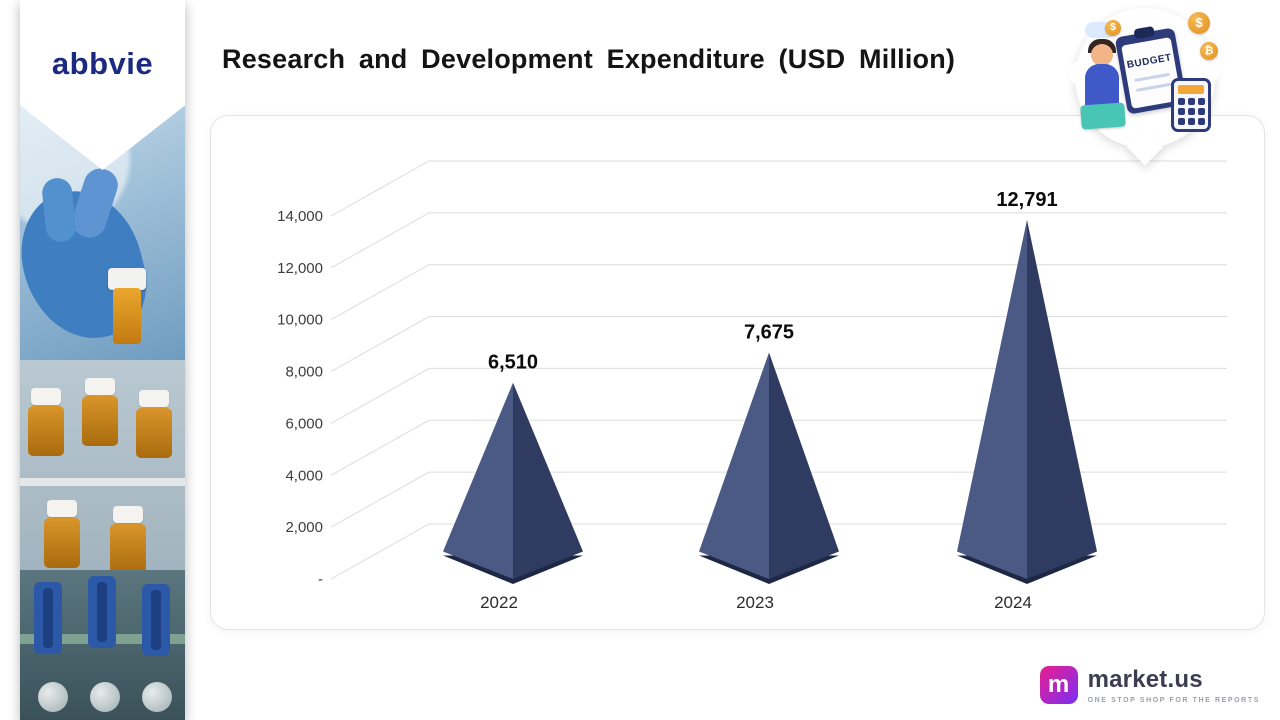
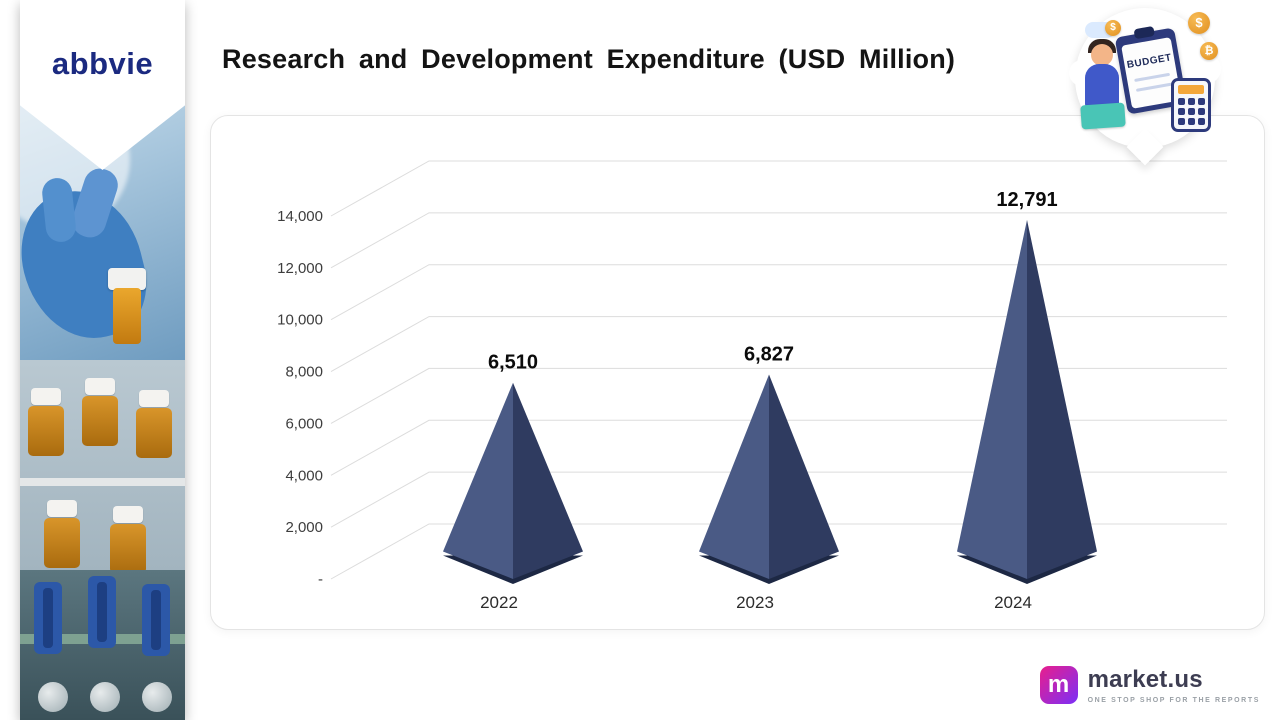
2023: 7,675 -> 6,827
